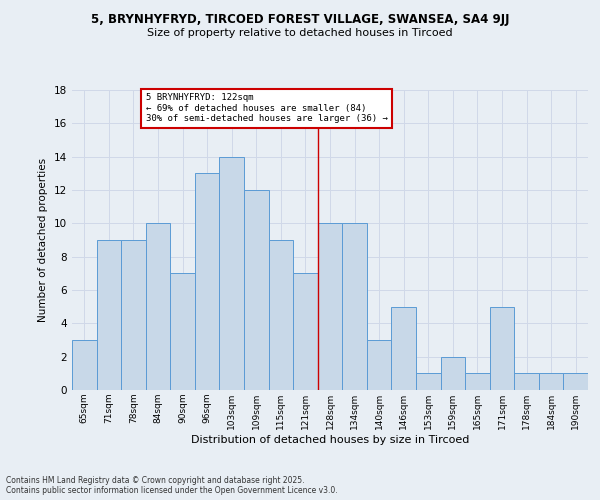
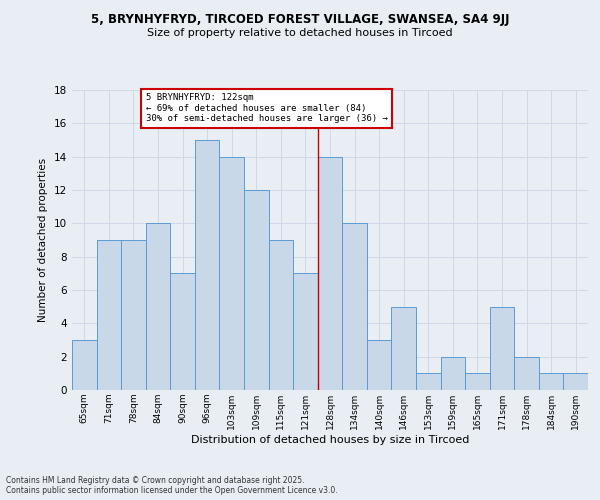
96sqm: 13 -> 15
128sqm: 10 -> 14
178sqm: 1 -> 2
